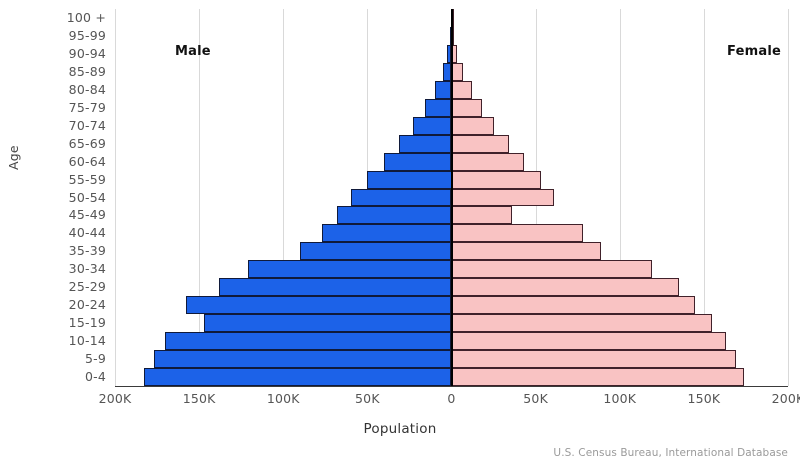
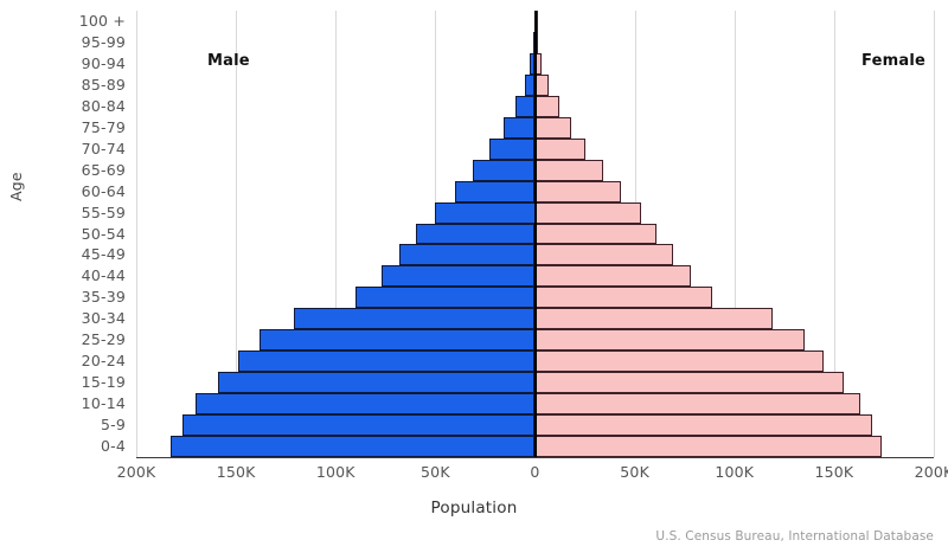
Male/15-19: 147K -> 159K
Male/20-24: 158K -> 149K
Female/45-49: 36K -> 69K
